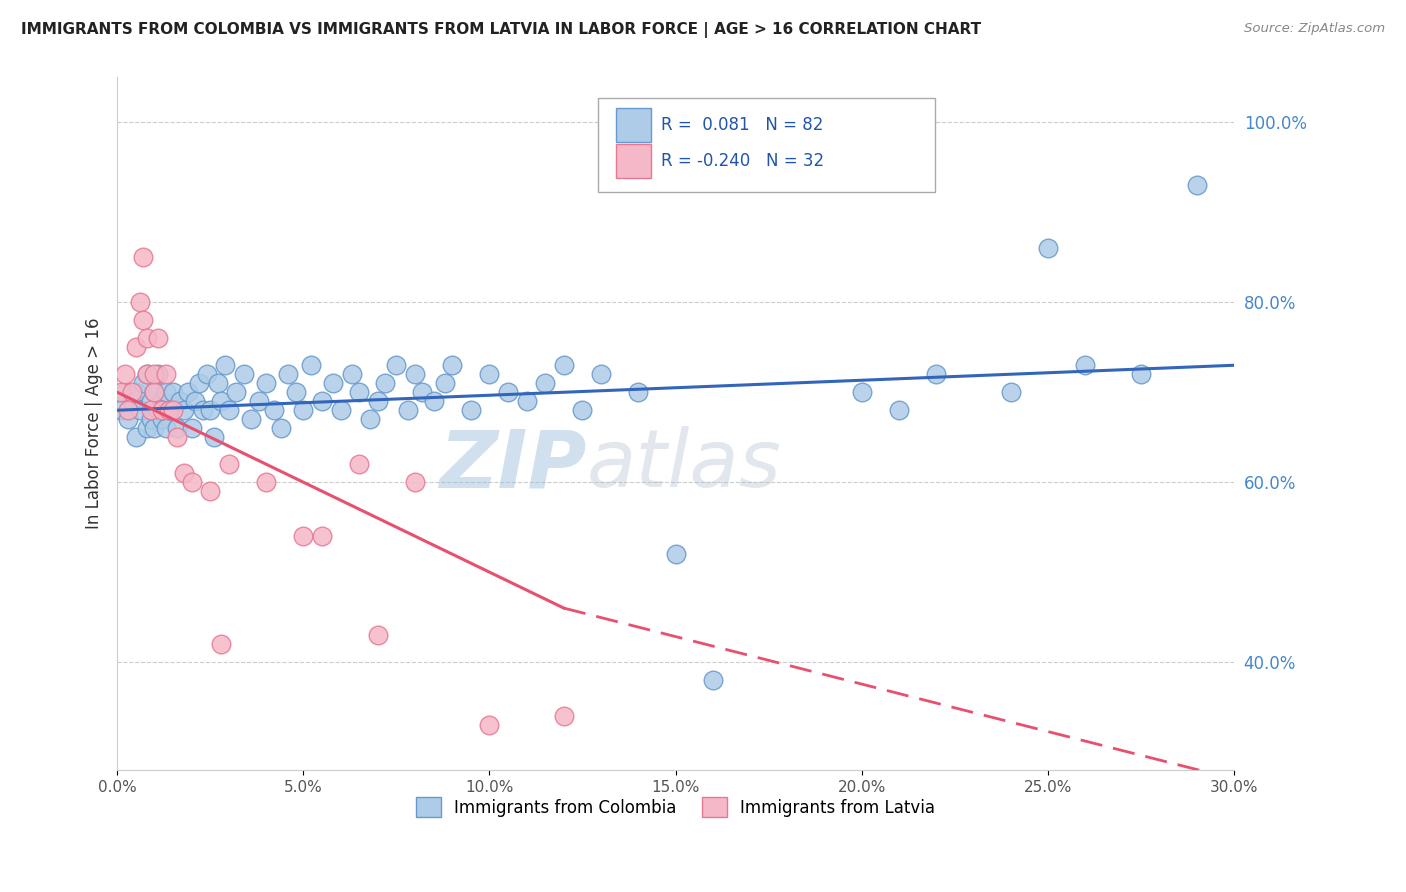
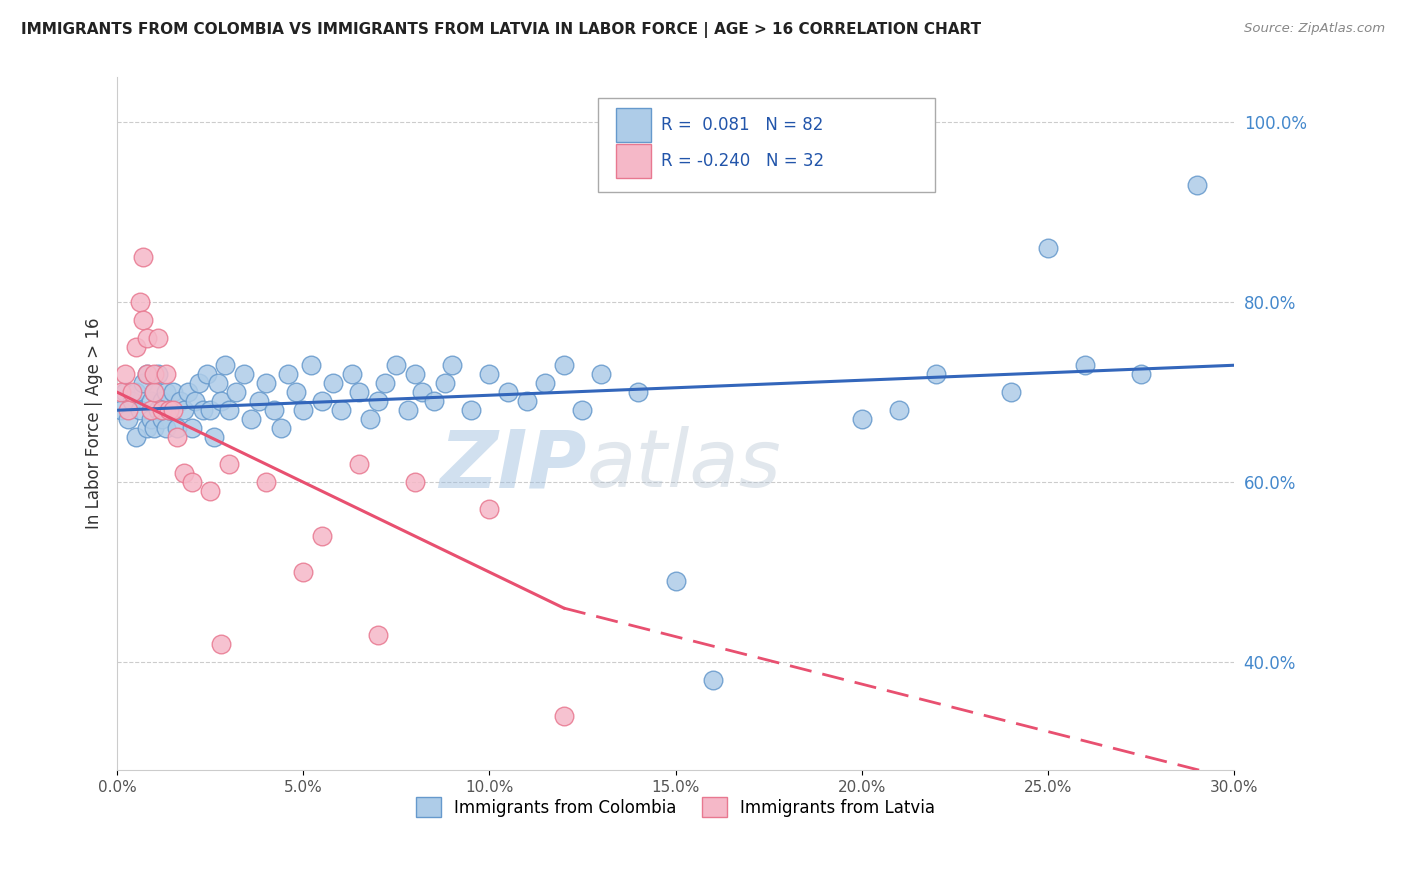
Immigrants from Latvia/5.0%: 54% -> 50%
Immigrants from Latvia/10.0%: 33% -> 57%
Immigrants from Colombia/15.0%: 52% -> 49%
Immigrants from Colombia/20.0%: 70% -> 67%
